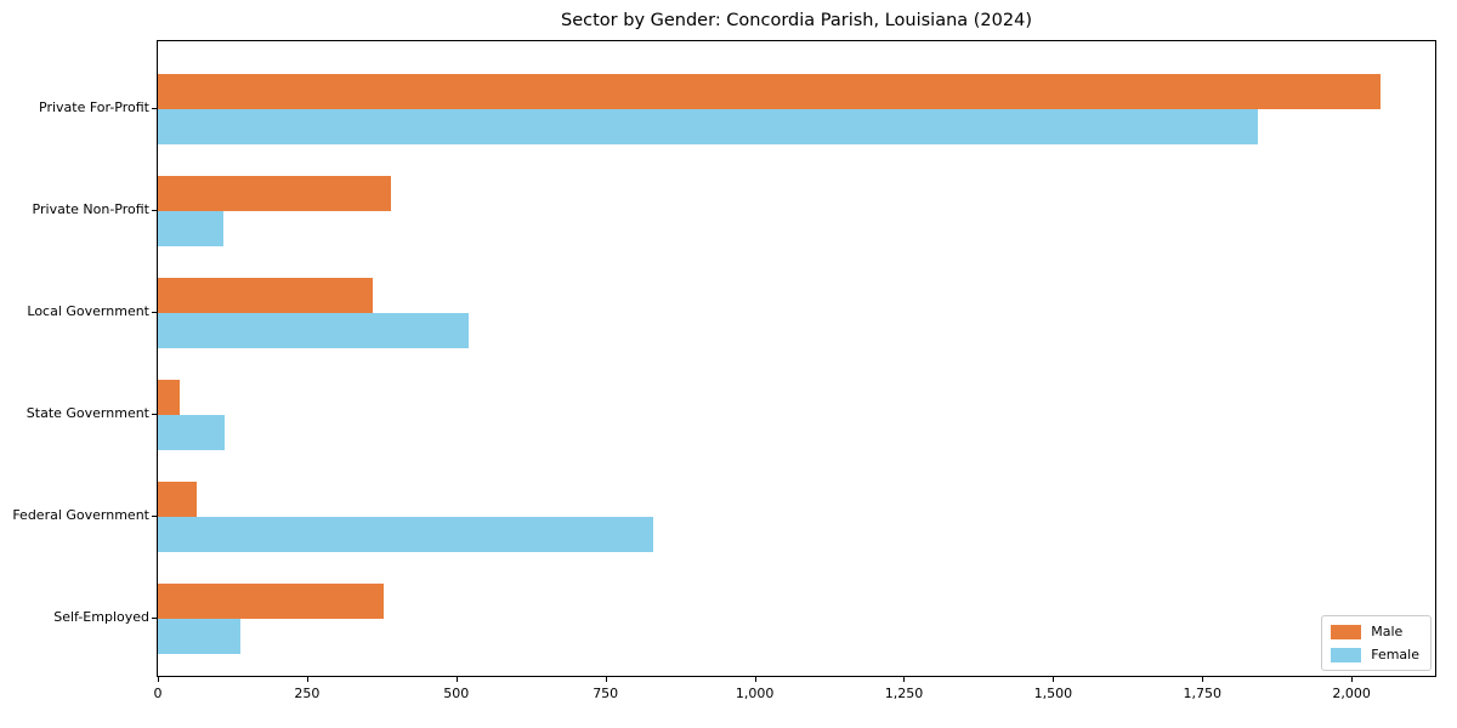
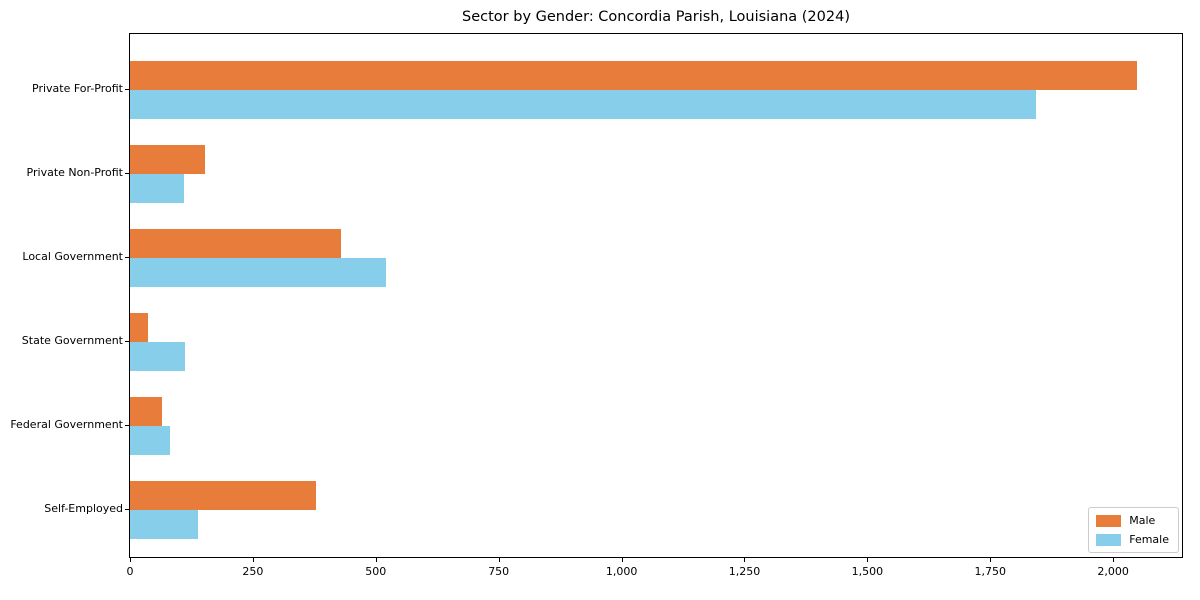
Male/Private Non-Profit: 390 -> 150
Male/Local Government: 360 -> 430
Female/Federal Government: 830 -> 80
